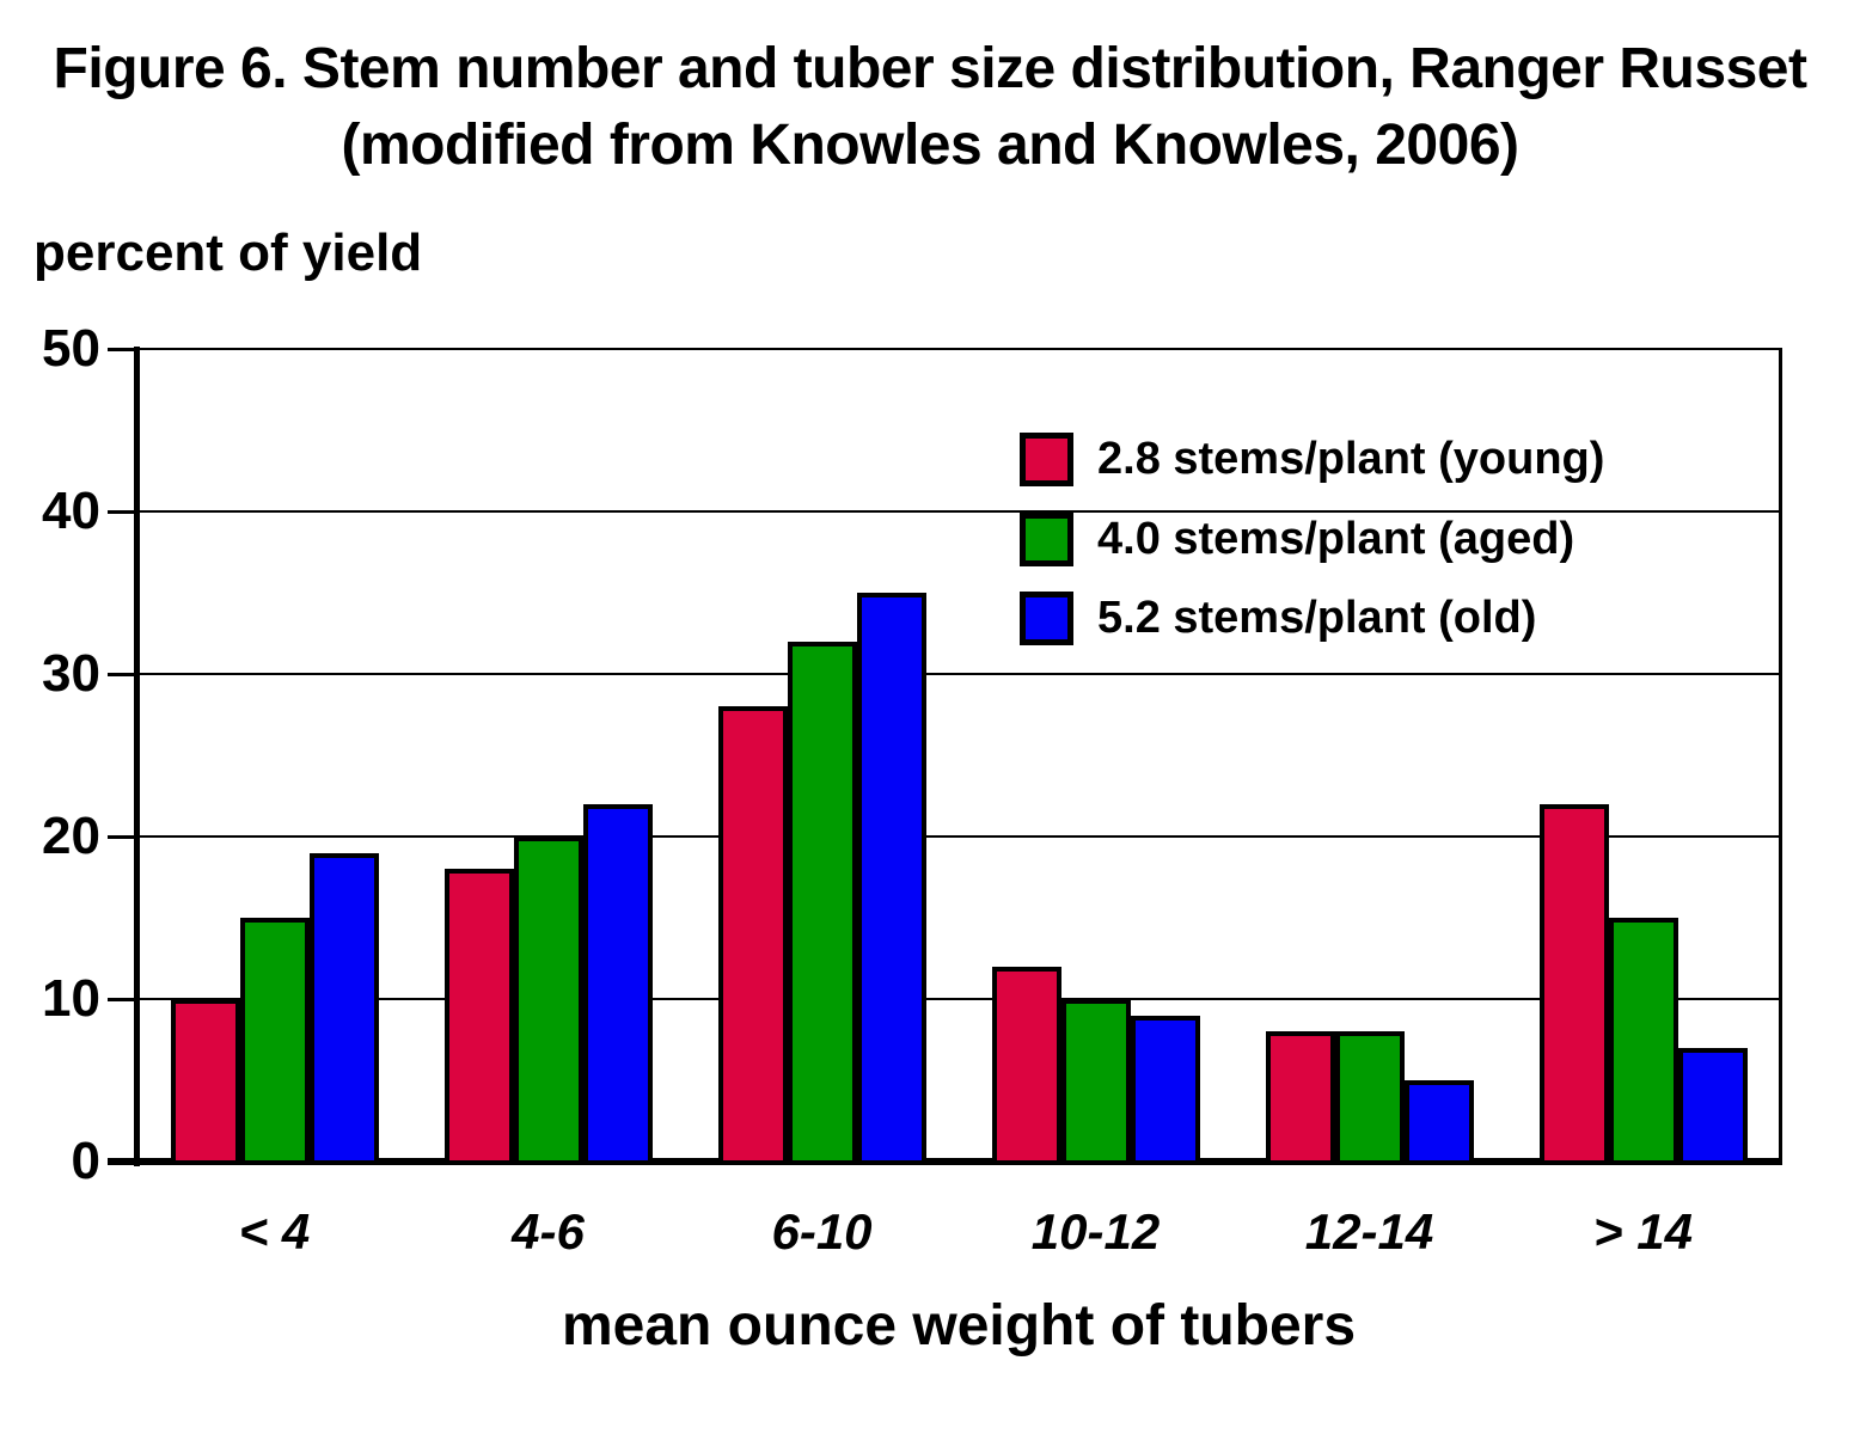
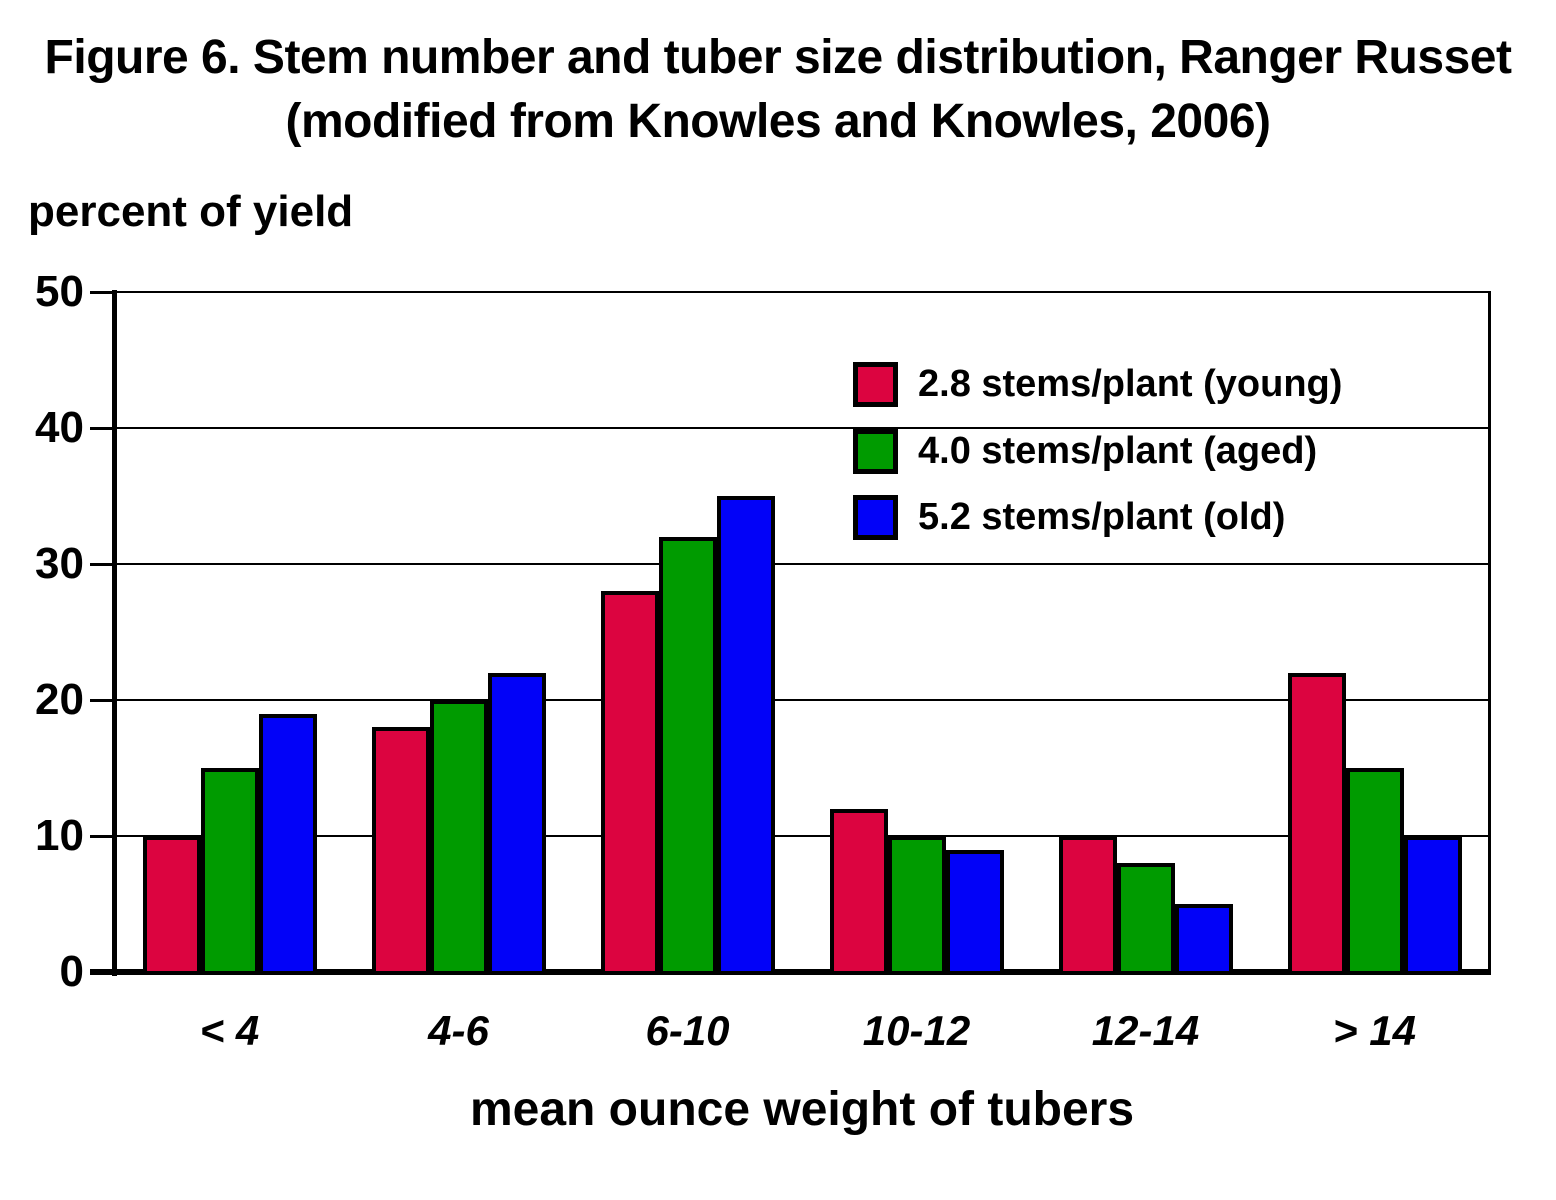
2.8 stems/plant (young)/12-14: 8 -> 10
5.2 stems/plant (old)/> 14: 7 -> 10
